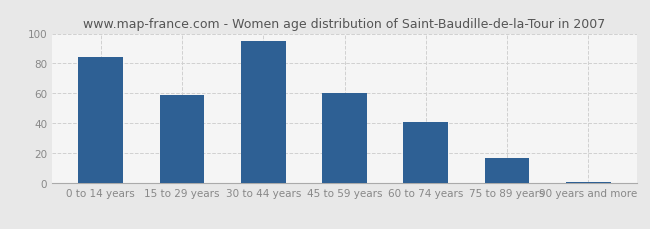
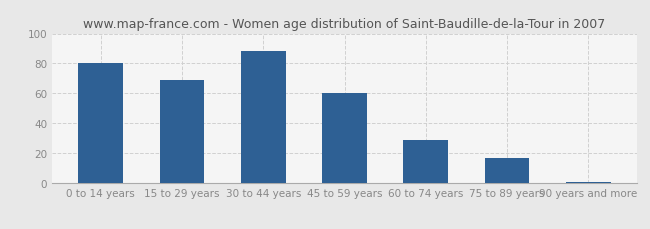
0 to 14 years: 84 -> 80
15 to 29 years: 59 -> 69
30 to 44 years: 95 -> 88
60 to 74 years: 41 -> 29
